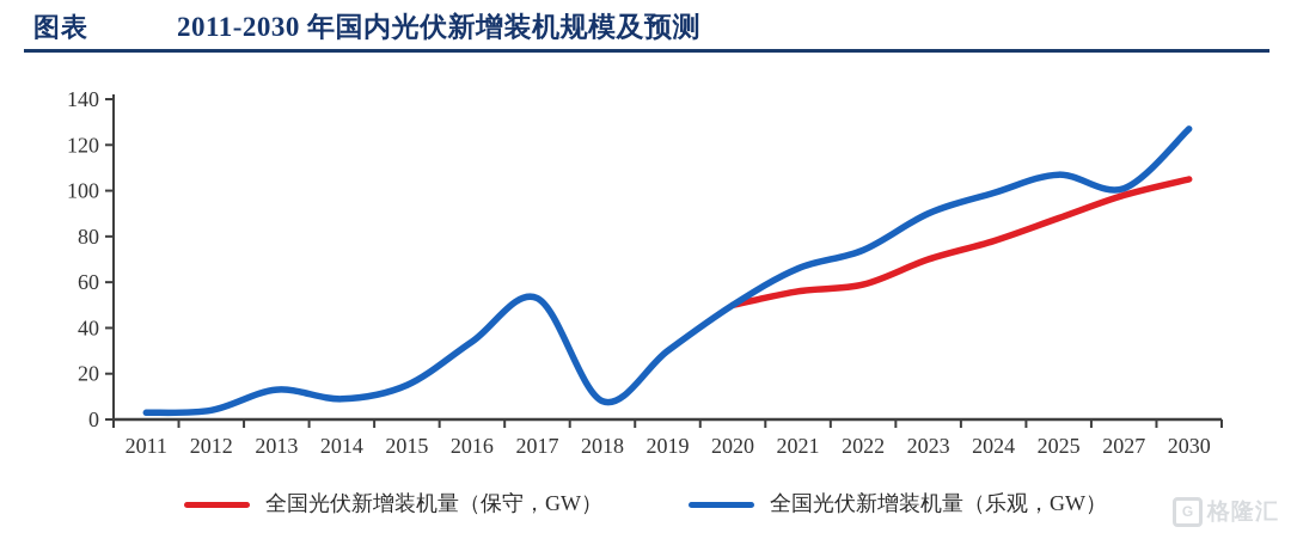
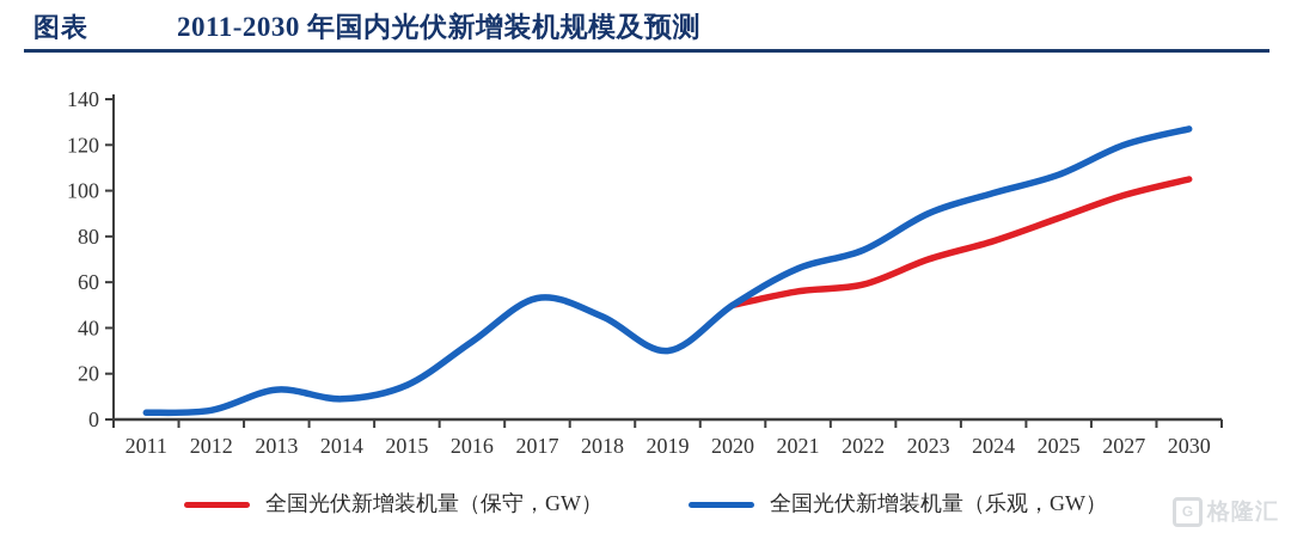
全国光伏新增装机量（乐观，GW）/2018: 8 -> 45
全国光伏新增装机量（乐观，GW）/2027: 101 -> 120
